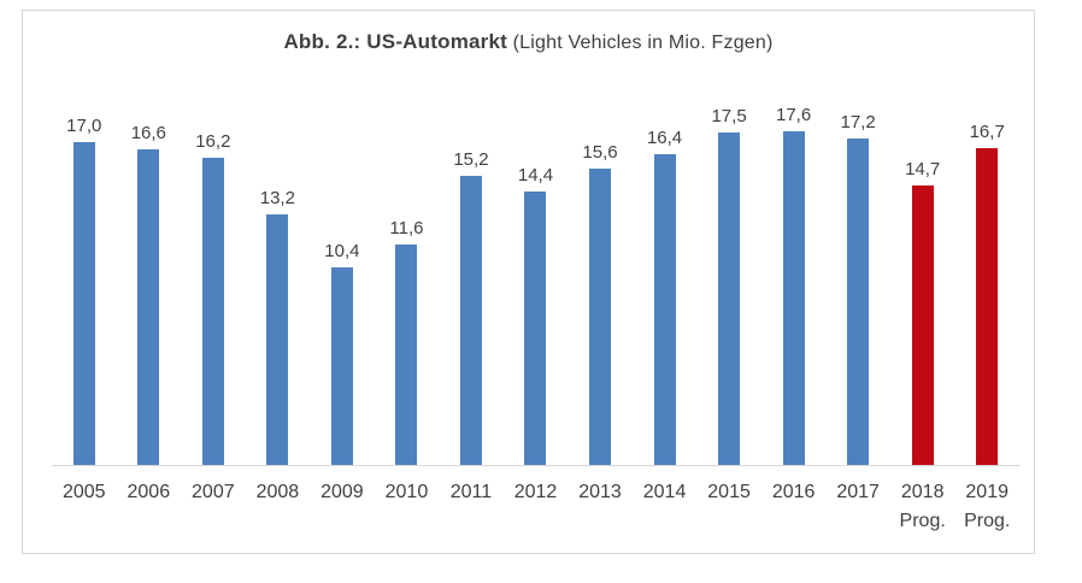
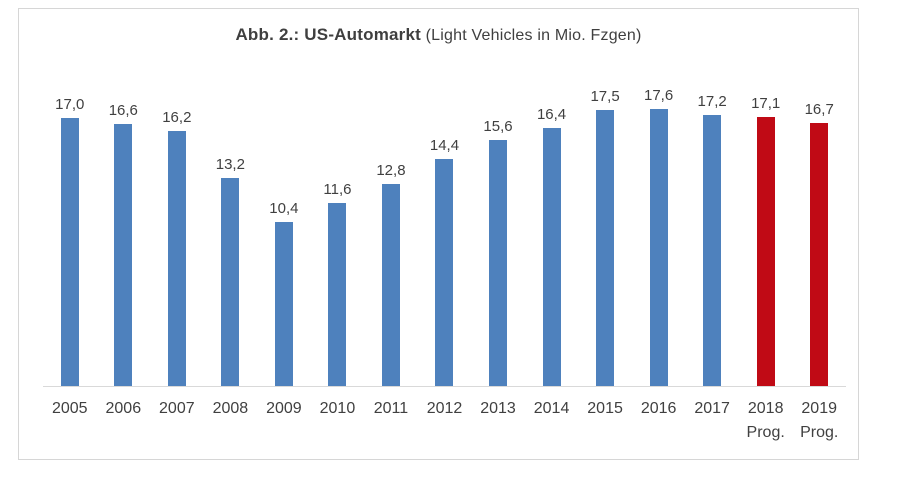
2011: 15,2 -> 12,8
2018: 14,7 -> 17,1
